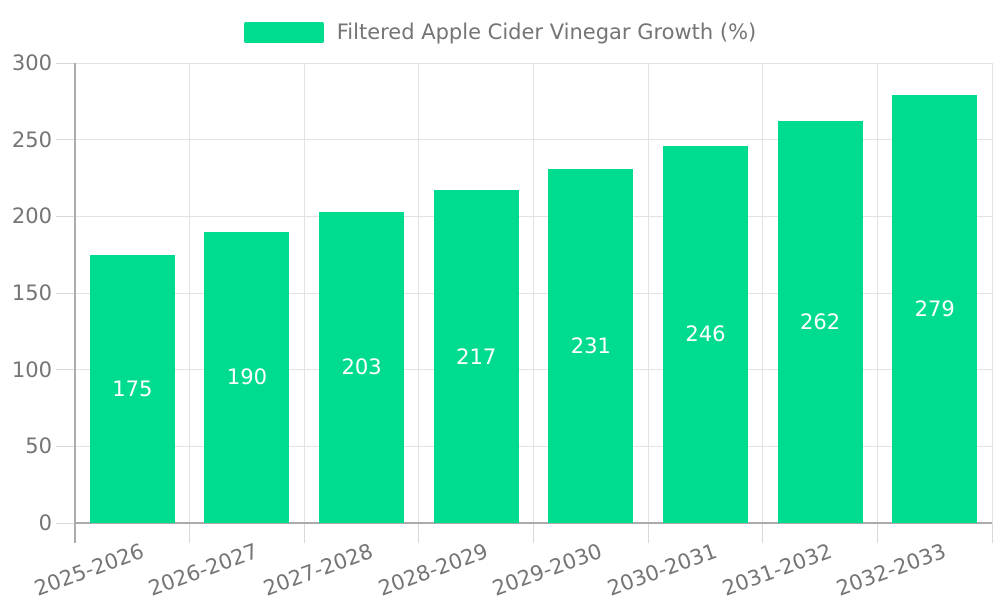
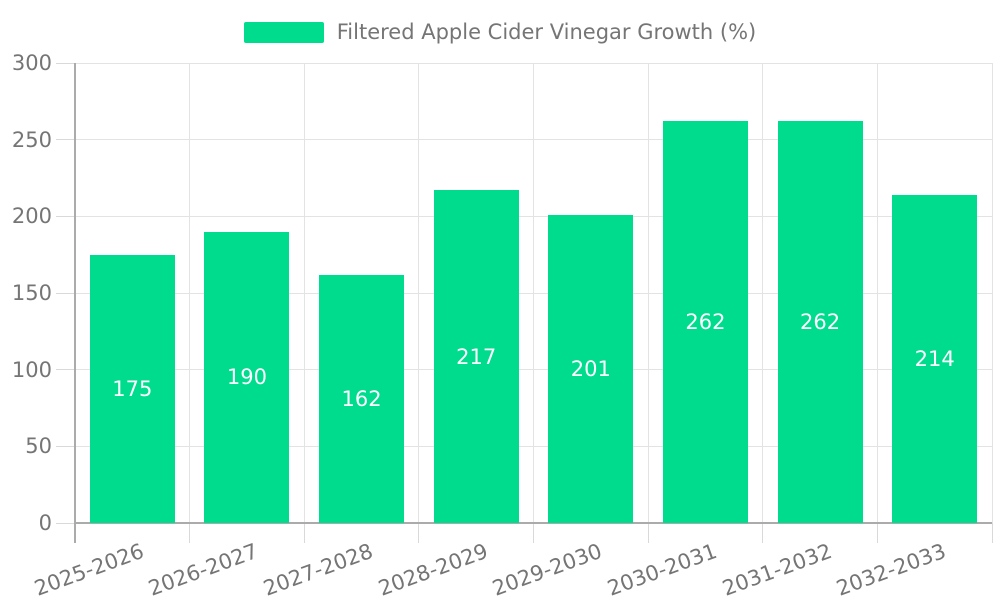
2027-2028: 203 -> 162
2029-2030: 231 -> 201
2030-2031: 246 -> 262
2032-2033: 279 -> 214
